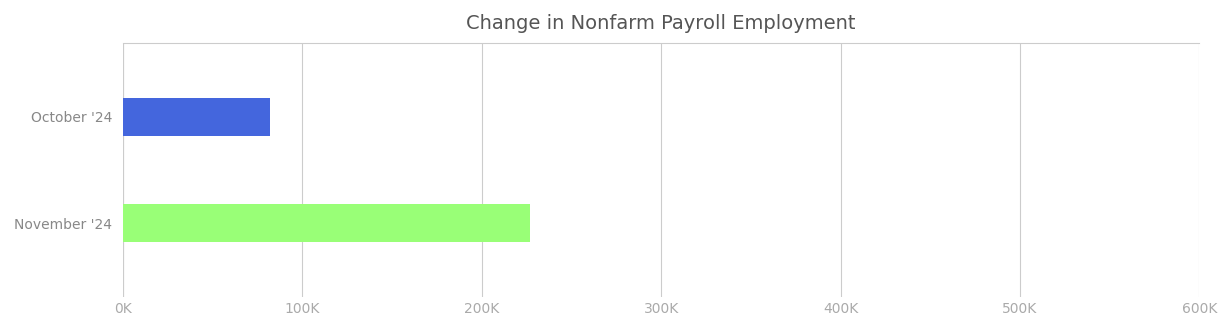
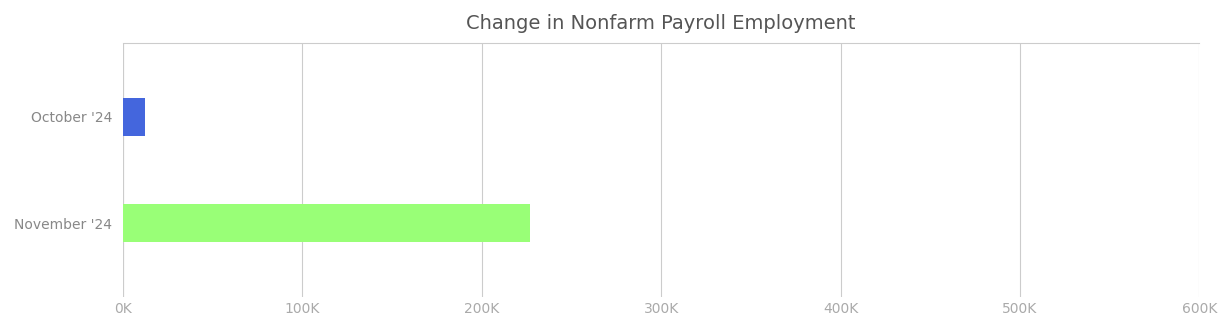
October '24: 82K -> 12K
